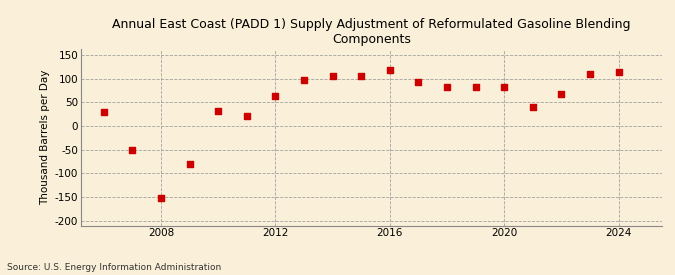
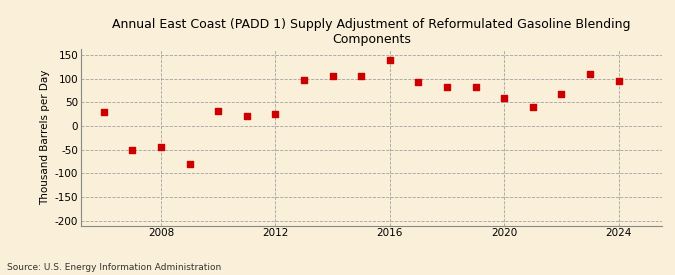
2008: -152 -> -45
2012: 63 -> 25
2016: 118 -> 140
2020: 82 -> 60
2024: 115 -> 95
